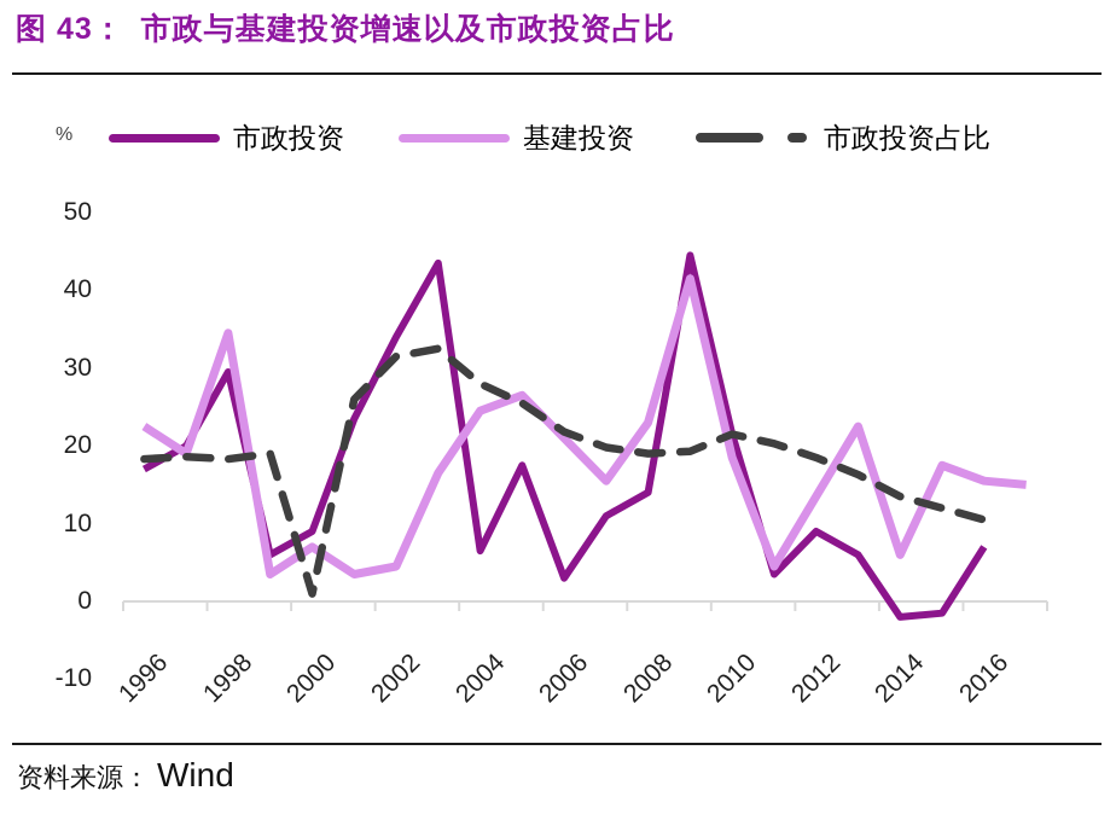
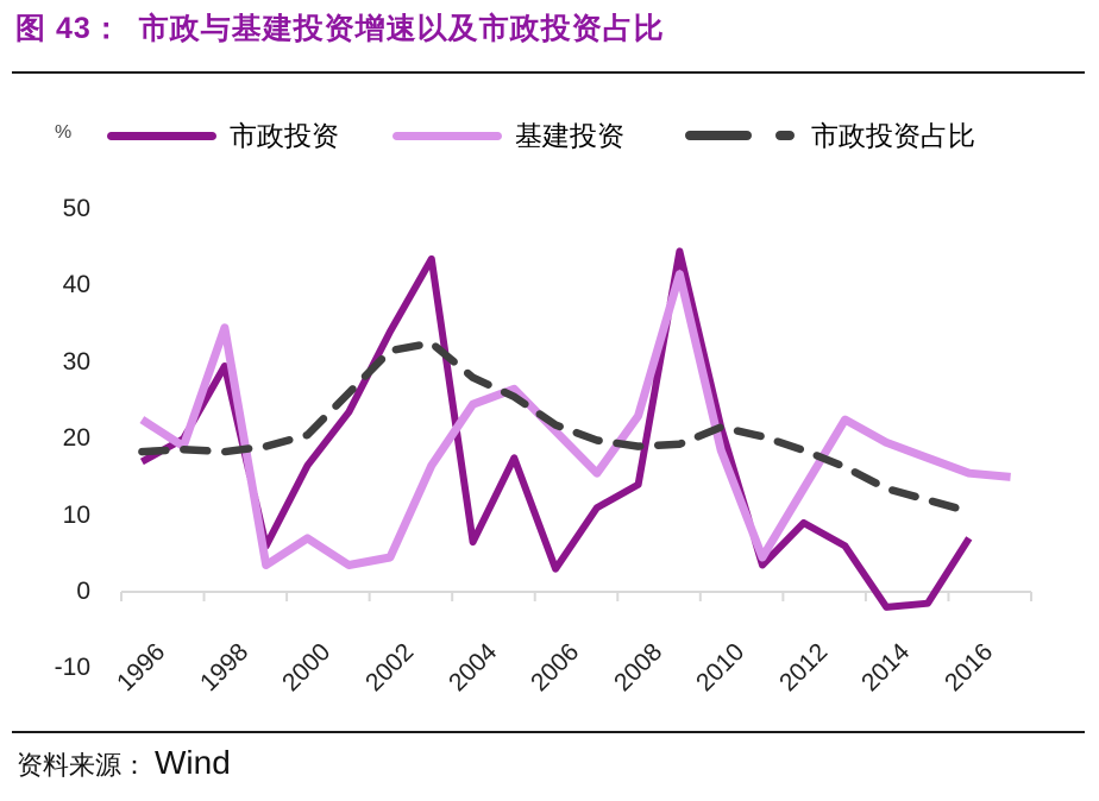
市政投资/2000: 9 -> 16
市政投资占比/2000: 1 -> 20
基建投资/2014: 6 -> 20
